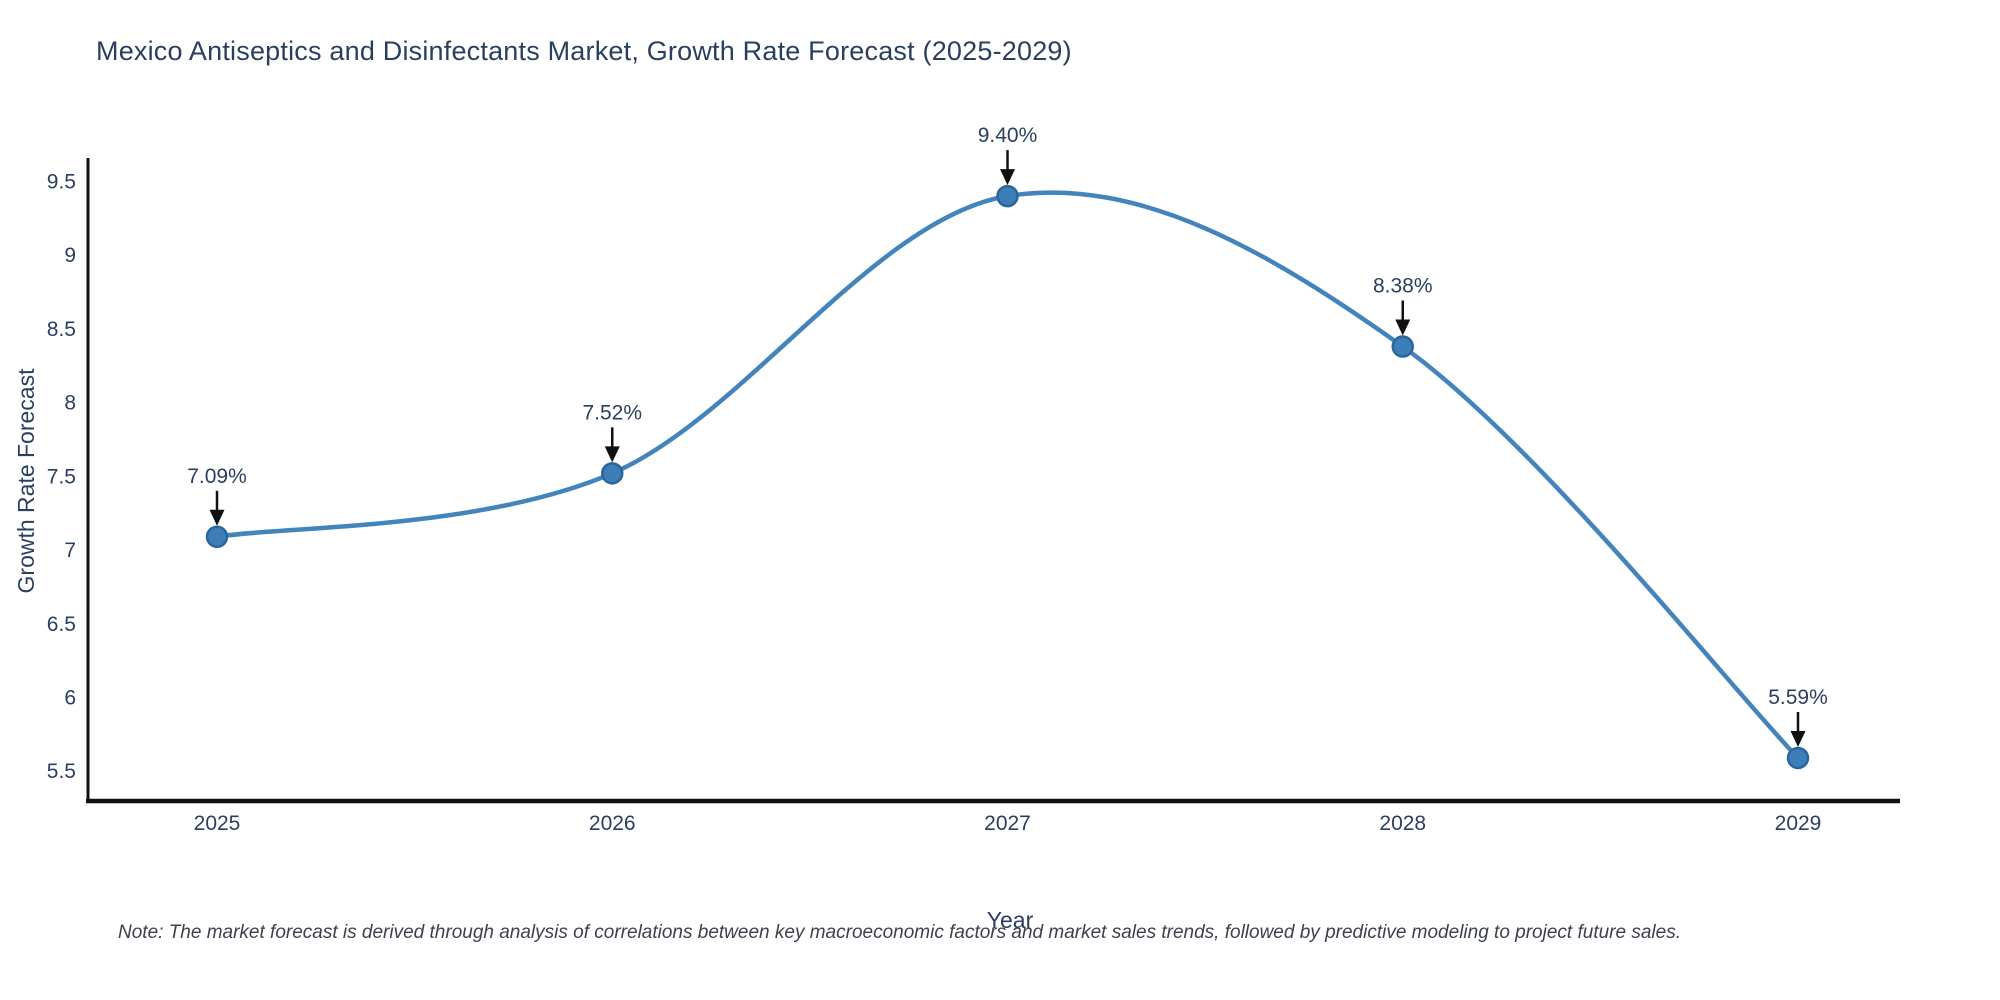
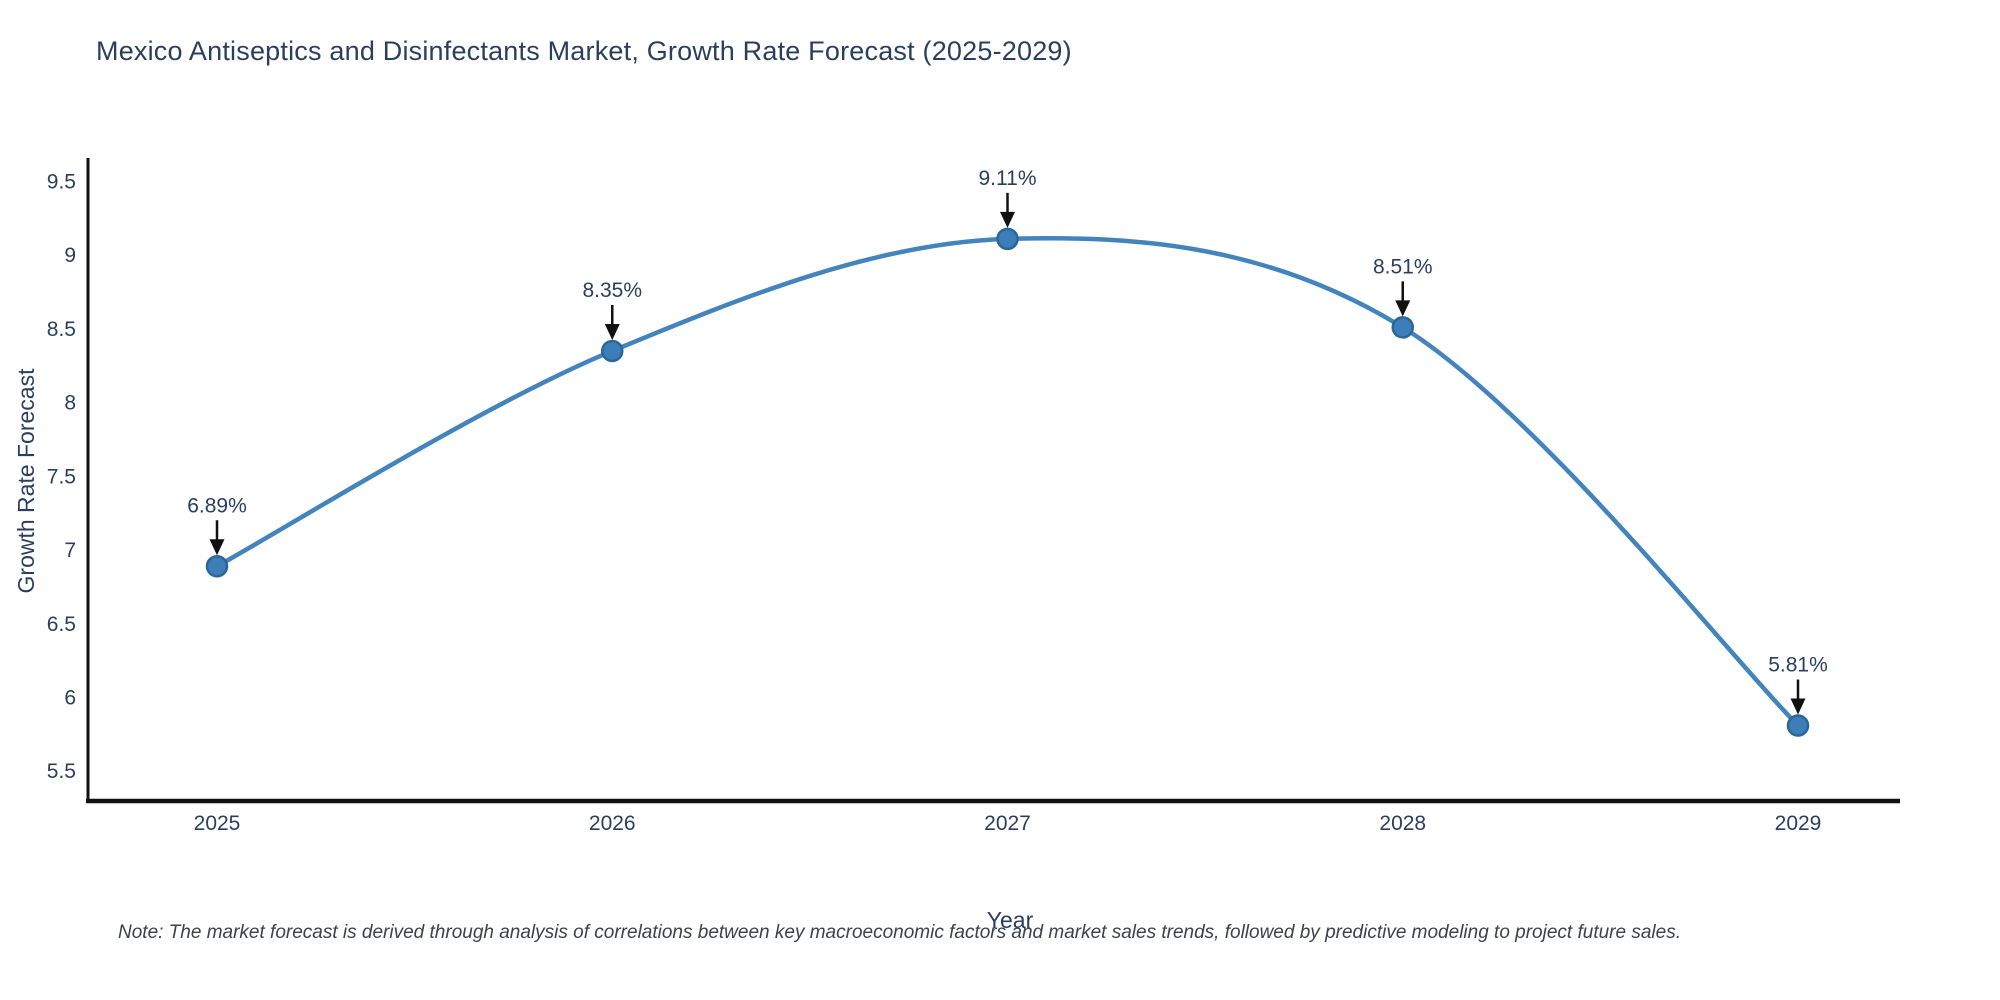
2025: 7.09% -> 6.89%
2026: 7.52% -> 8.35%
2027: 9.40% -> 9.11%
2028: 8.38% -> 8.51%
2029: 5.59% -> 5.81%
